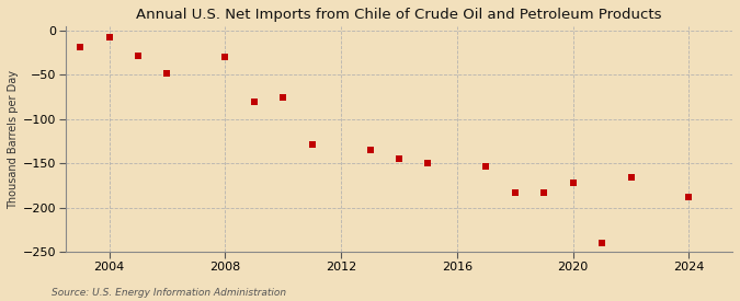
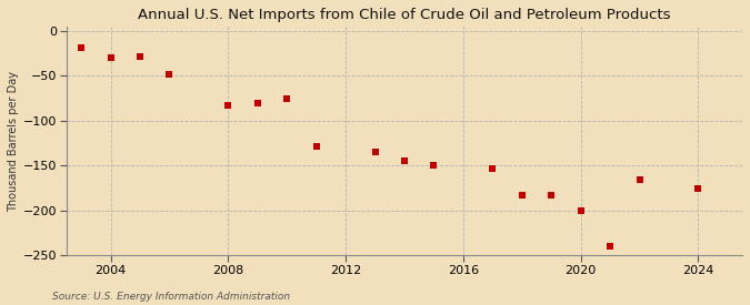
2004: -8 -> -30
2008: -30 -> -83
2020: -172 -> -200
2024: -188 -> -175
